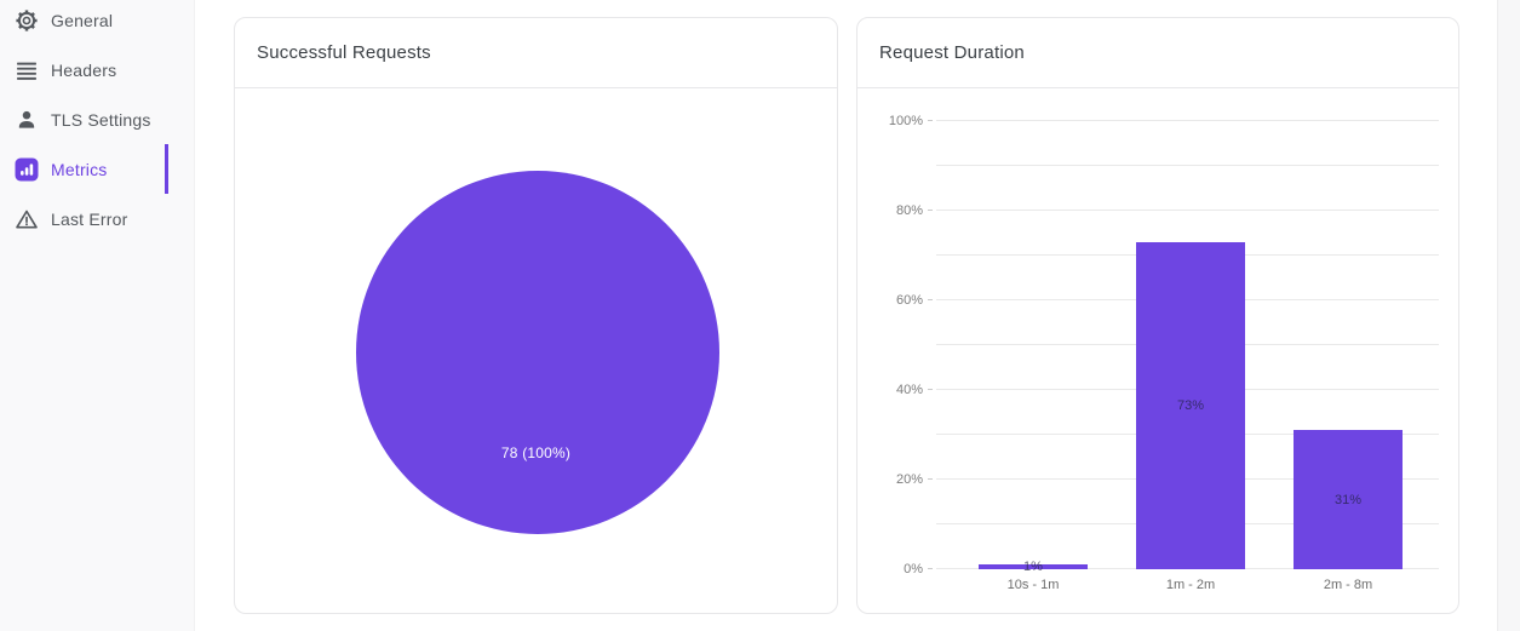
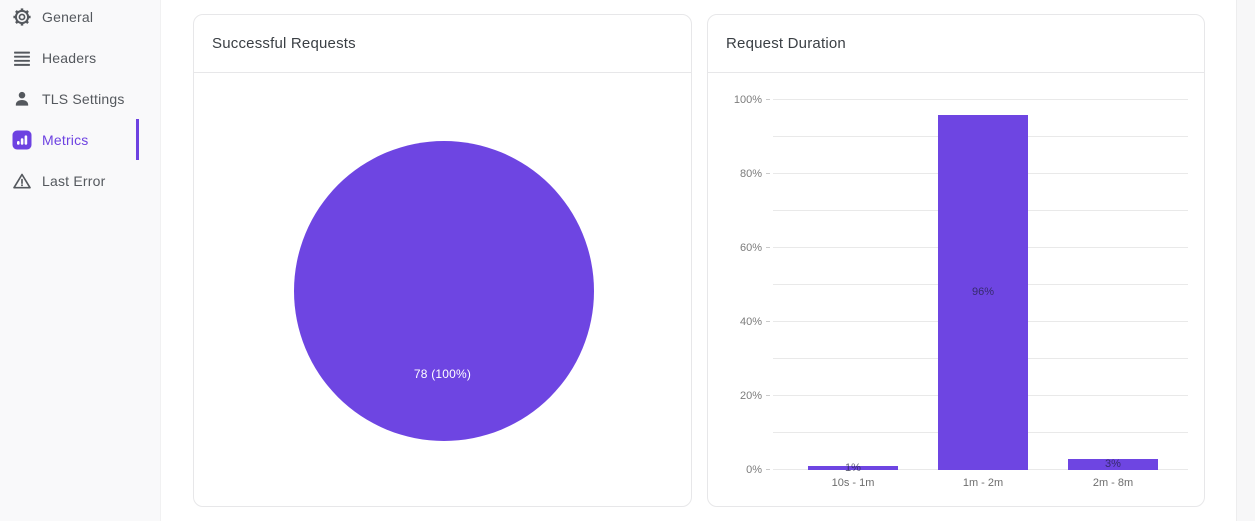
Request Duration/1m - 2m: 73% -> 96%
Request Duration/2m - 8m: 31% -> 3%
